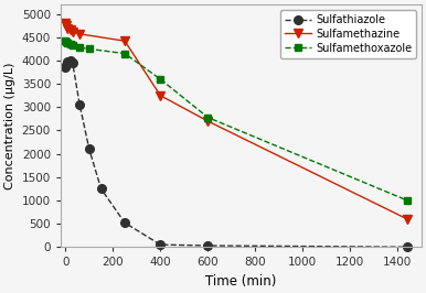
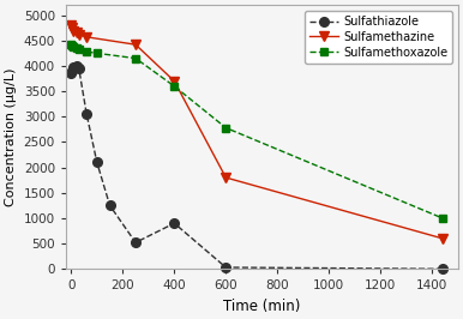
Sulfathiazole/400: 50 -> 900
Sulfamethazine/400: 3250 -> 3700
Sulfamethazine/600: 2700 -> 1800
